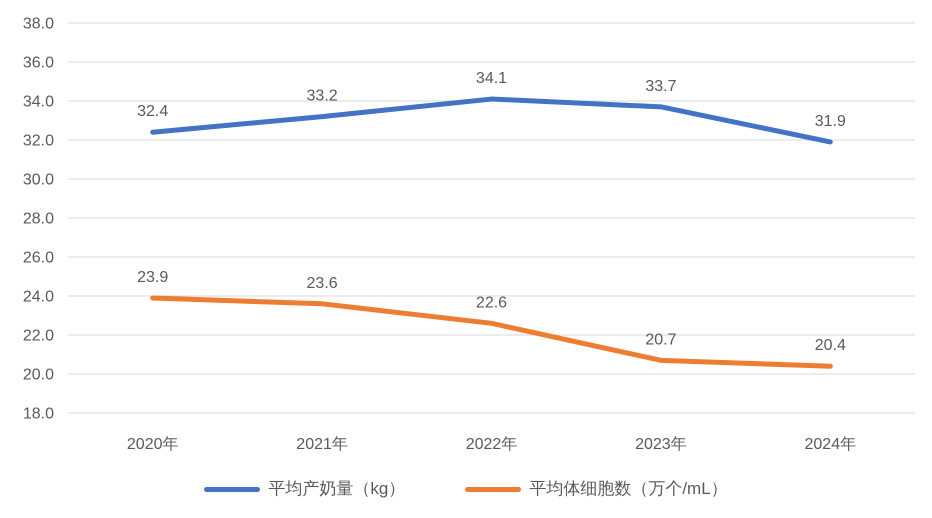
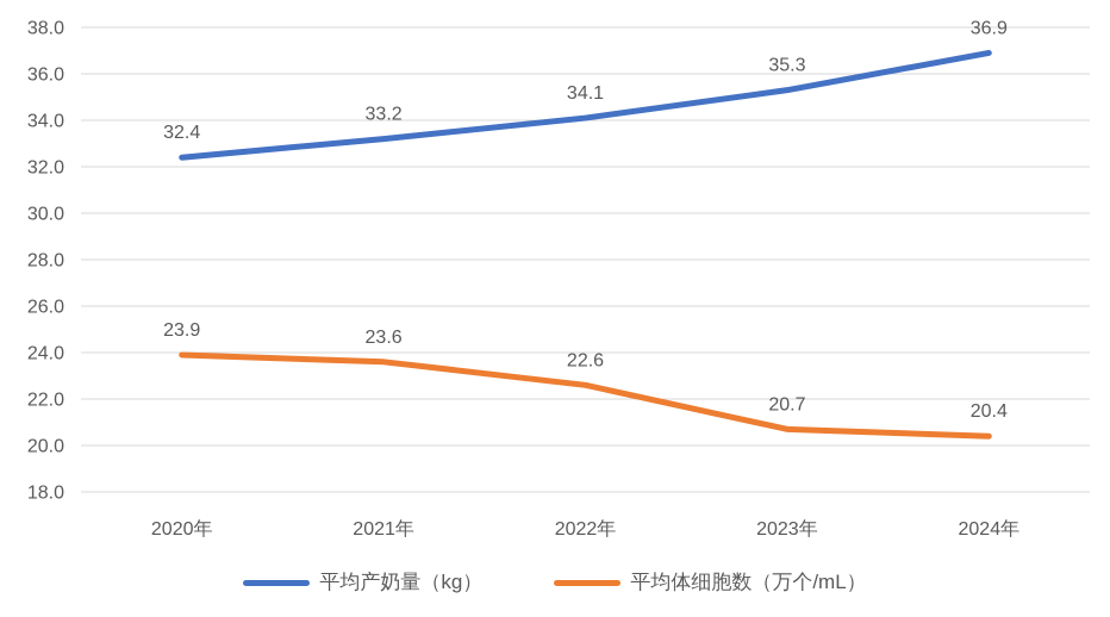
平均产奶量（kg）/2023年: 33.7 -> 35.3
平均产奶量（kg）/2024年: 31.9 -> 36.9
